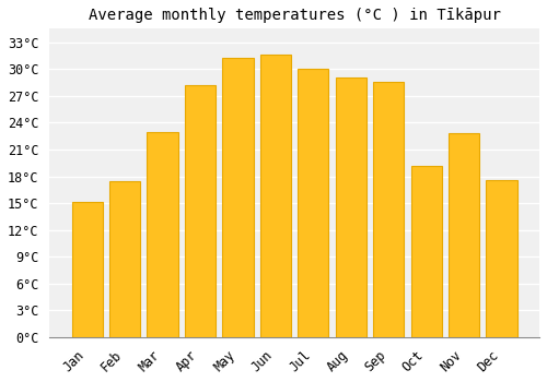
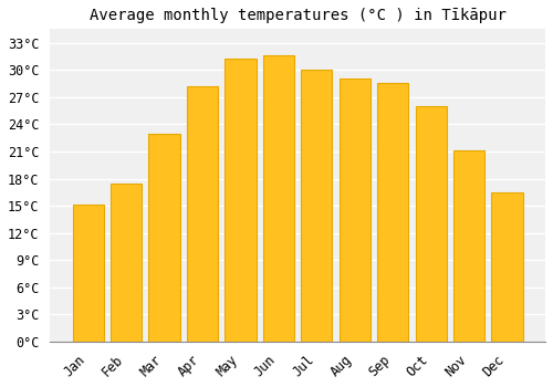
Oct: 19.2°C -> 26.0°C
Nov: 22.8°C -> 21.1°C
Dec: 17.6°C -> 16.5°C
